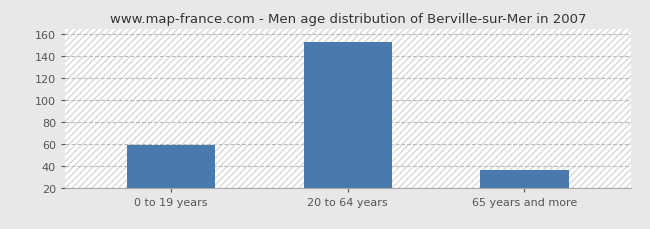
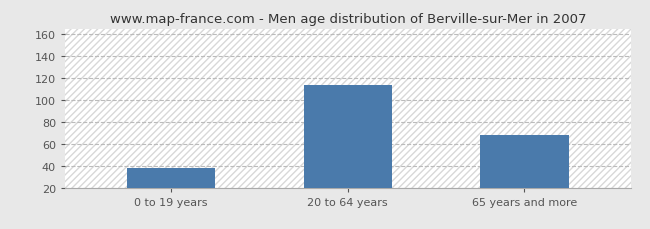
0 to 19 years: 59 -> 38
20 to 64 years: 153 -> 114
65 years and more: 36 -> 68
